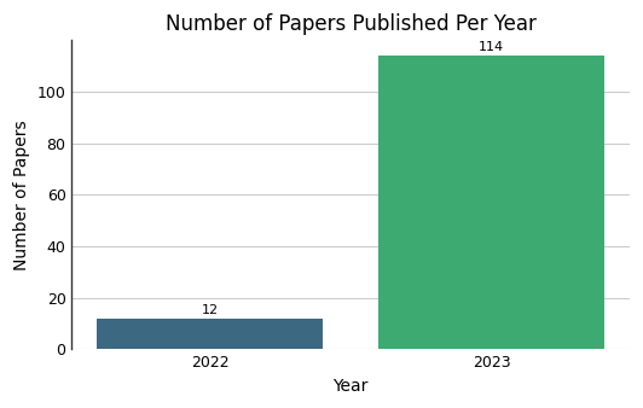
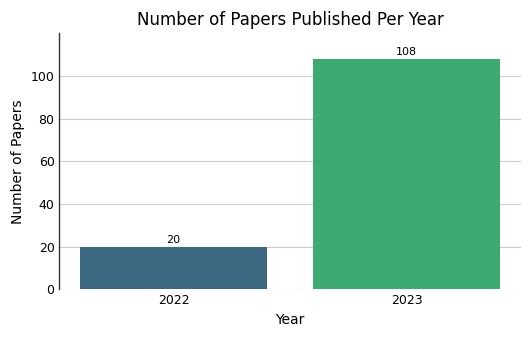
2022: 12 -> 20
2023: 114 -> 108
